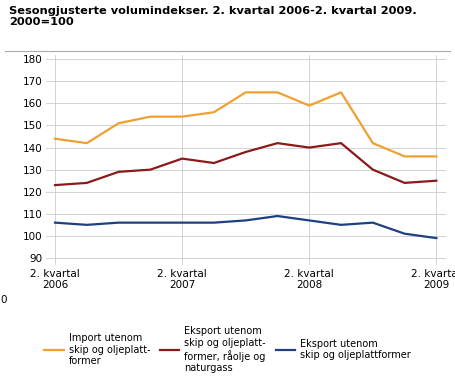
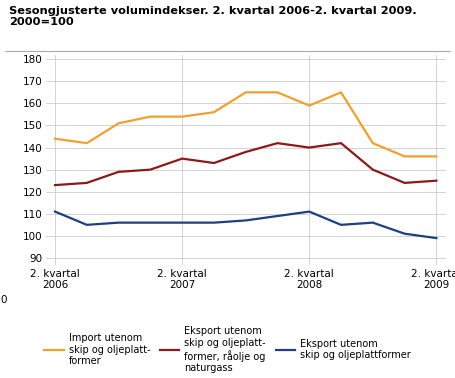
Eksport utenom skip og oljeplattformer/2. kvartal 2006: 106 -> 111
Eksport utenom skip og oljeplattformer/2. kvartal 2008: 107 -> 111
